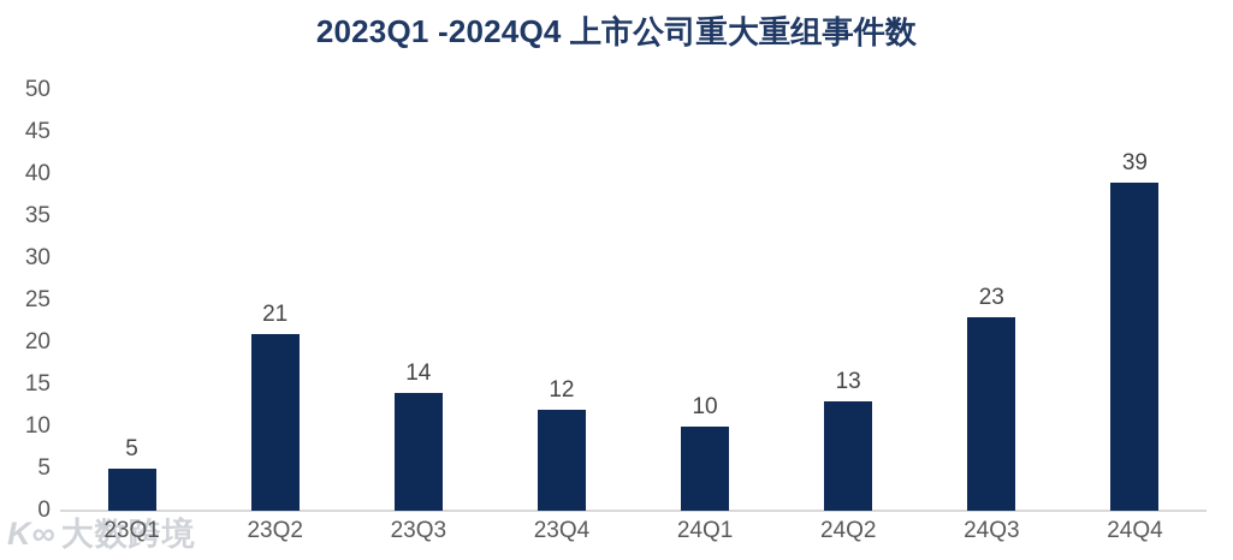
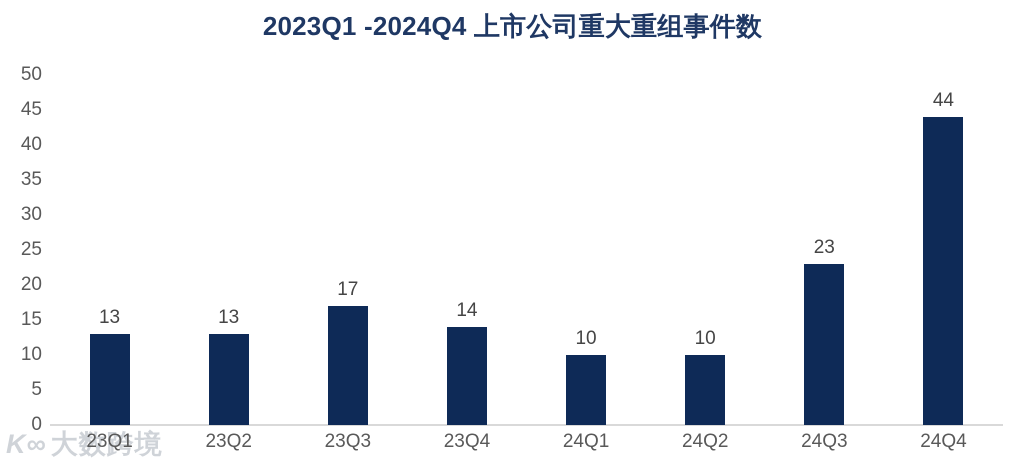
23Q1: 5 -> 13
23Q2: 21 -> 13
23Q3: 14 -> 17
23Q4: 12 -> 14
24Q2: 13 -> 10
24Q4: 39 -> 44
